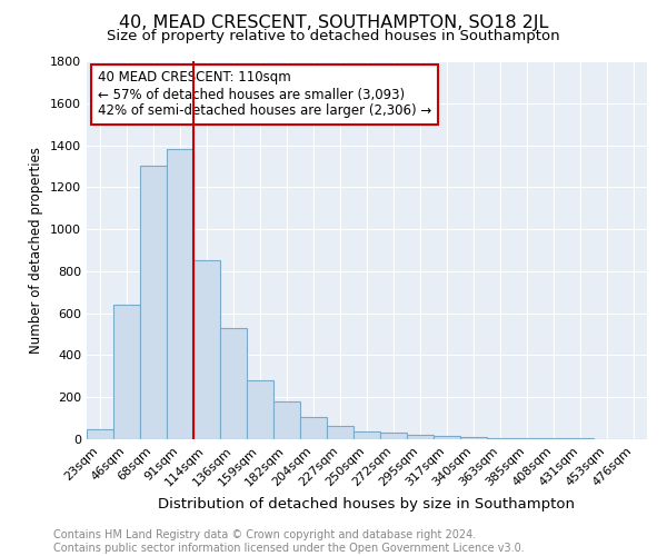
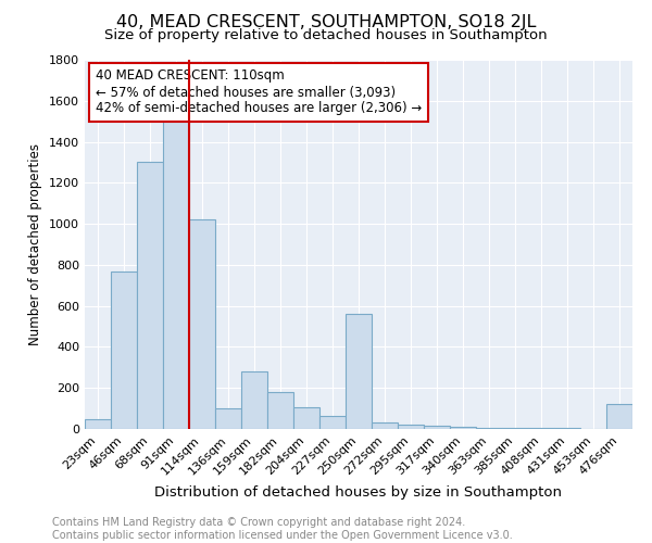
46sqm: 640 -> 770
91sqm: 1380 -> 1510
114sqm: 850 -> 1020
136sqm: 530 -> 100
250sqm: 40 -> 560
476sqm: 0 -> 120
